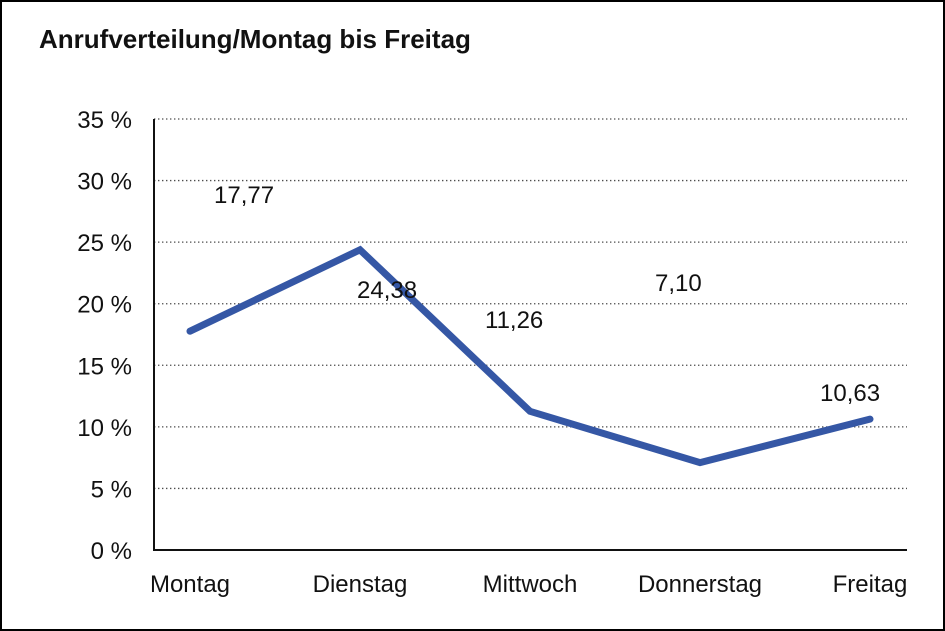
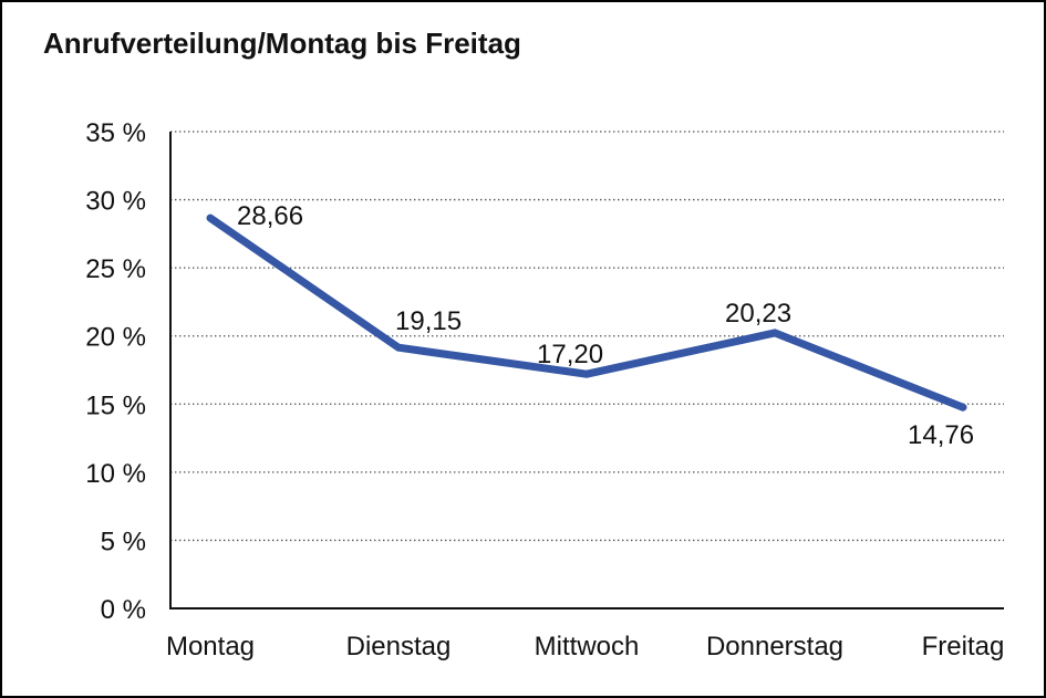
Montag: 17,77 -> 28,66
Dienstag: 24,38 -> 19,15
Mittwoch: 11,26 -> 17,20
Donnerstag: 7,10 -> 20,23
Freitag: 10,63 -> 14,76
